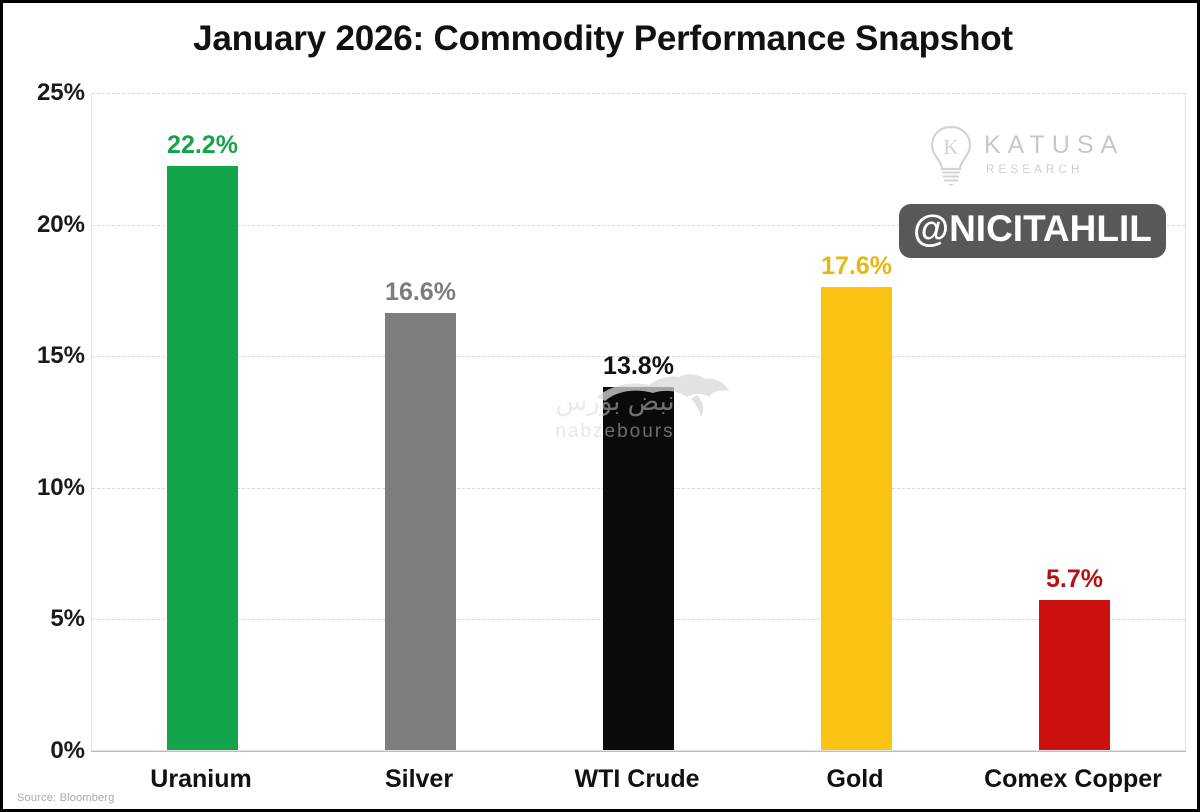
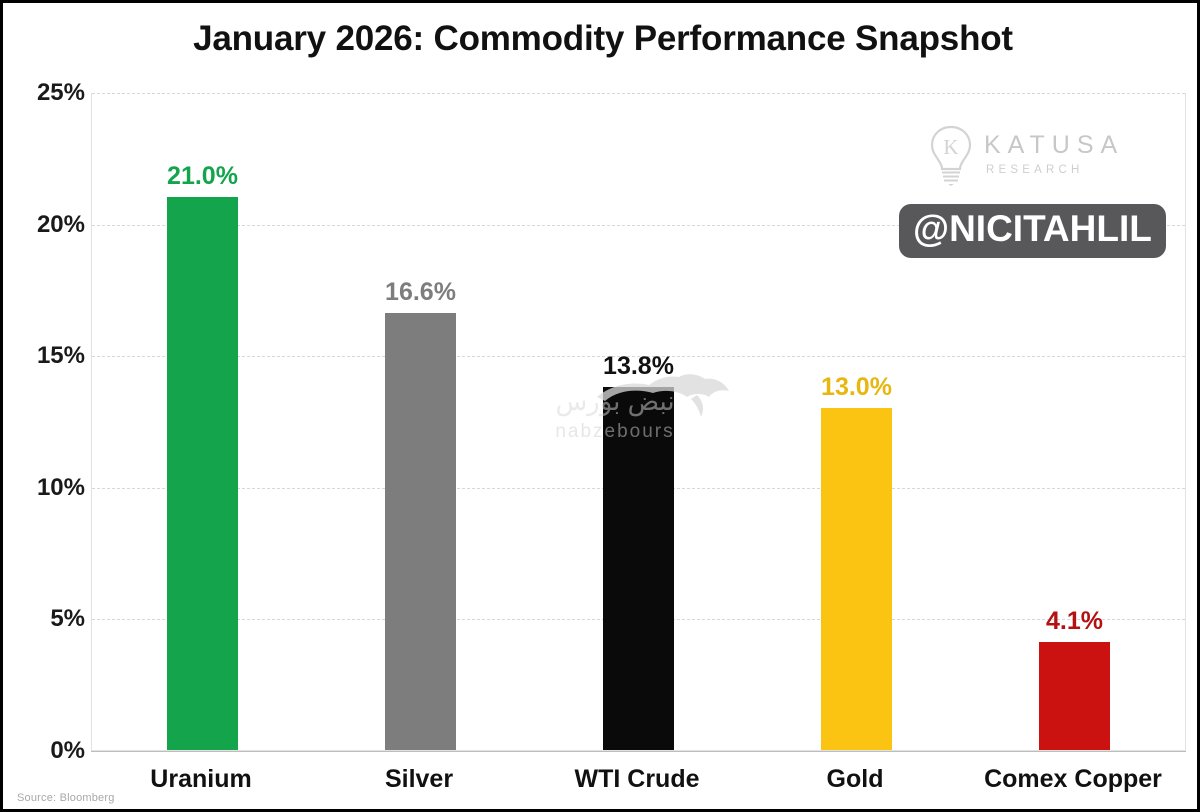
Uranium: 22.2% -> 21.0%
Gold: 17.6% -> 13.0%
Comex Copper: 5.7% -> 4.1%
